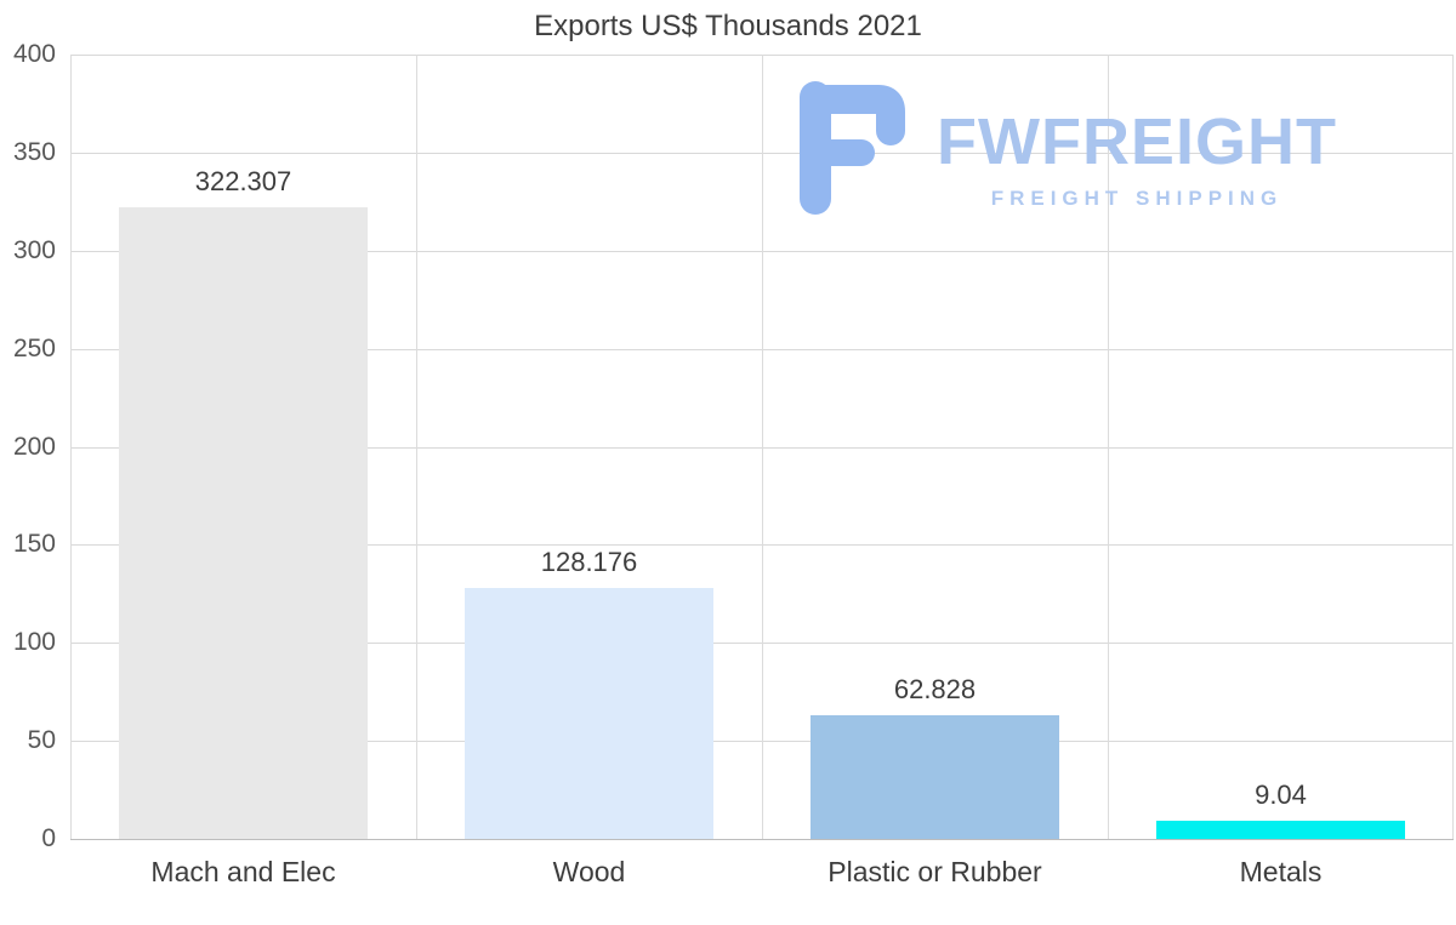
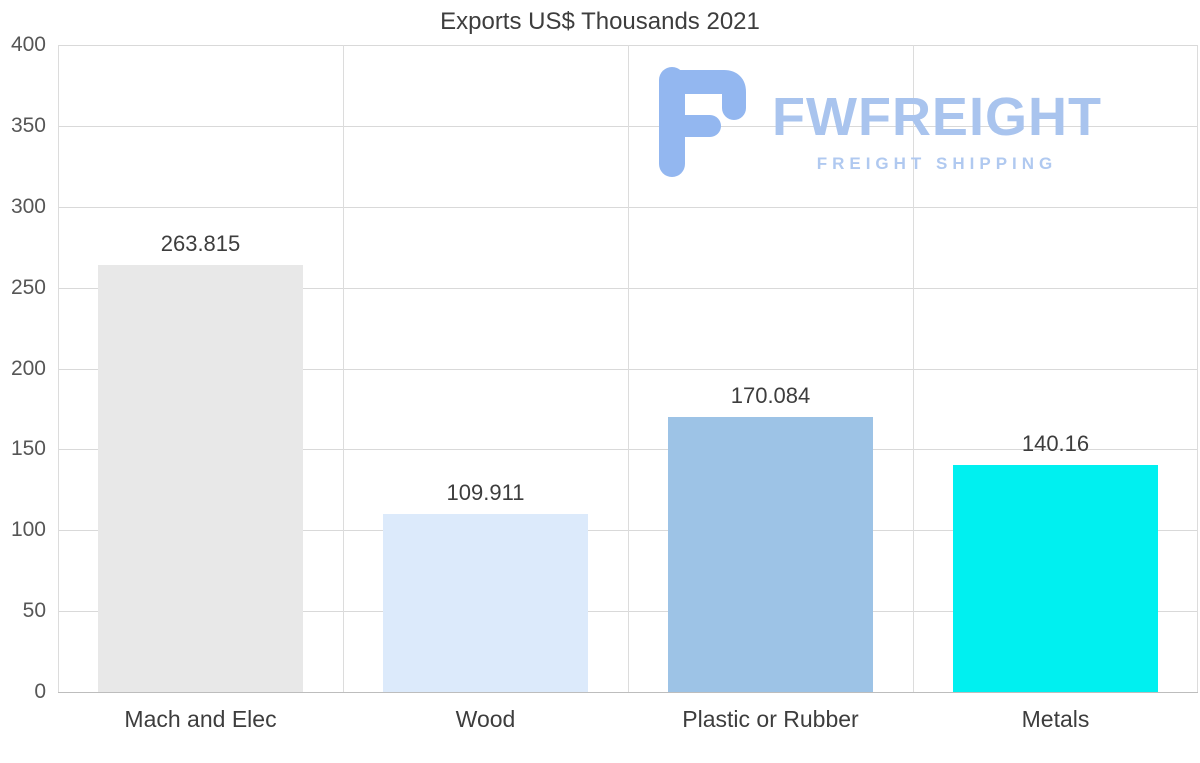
Mach and Elec: 322.307 -> 263.815
Wood: 128.176 -> 109.911
Plastic or Rubber: 62.828 -> 170.084
Metals: 9.04 -> 140.16
